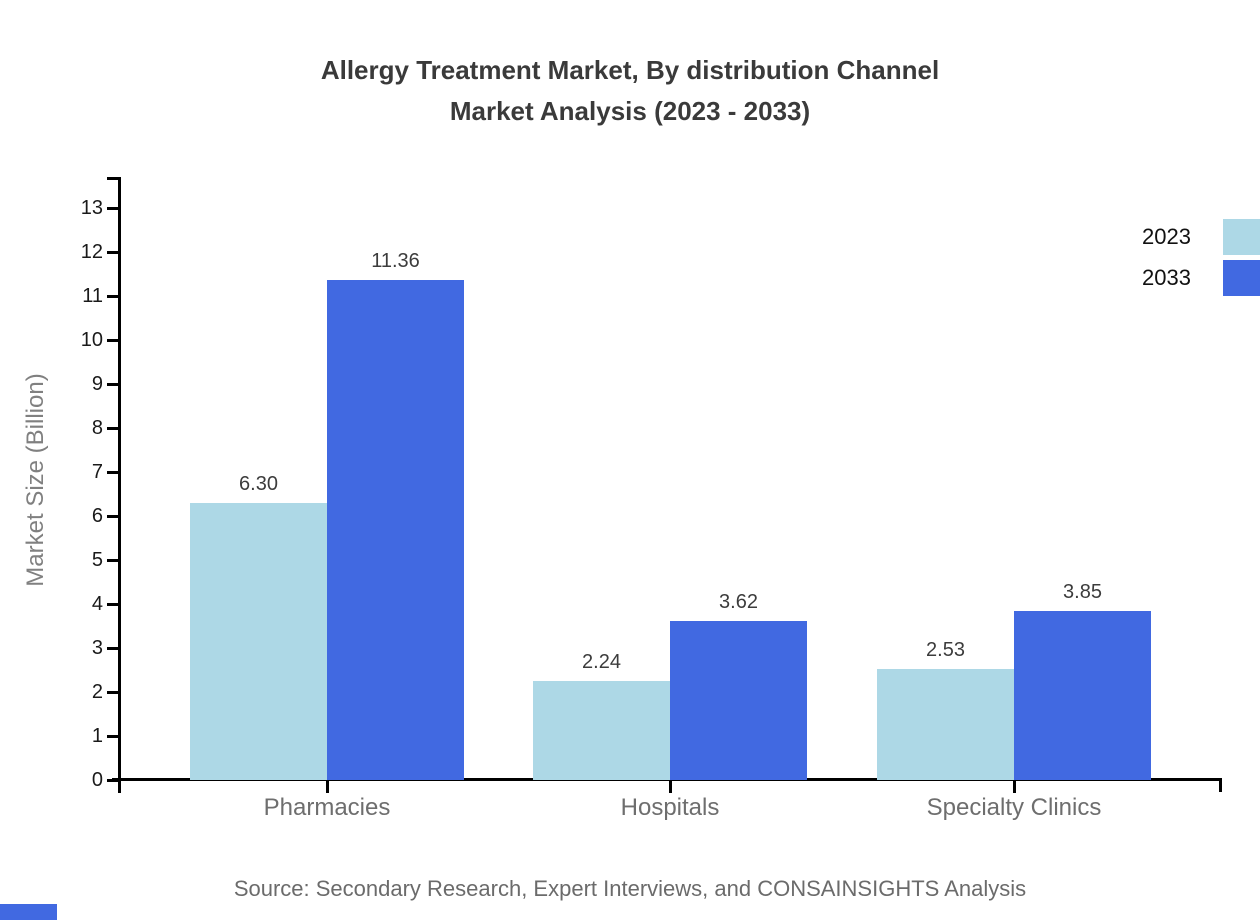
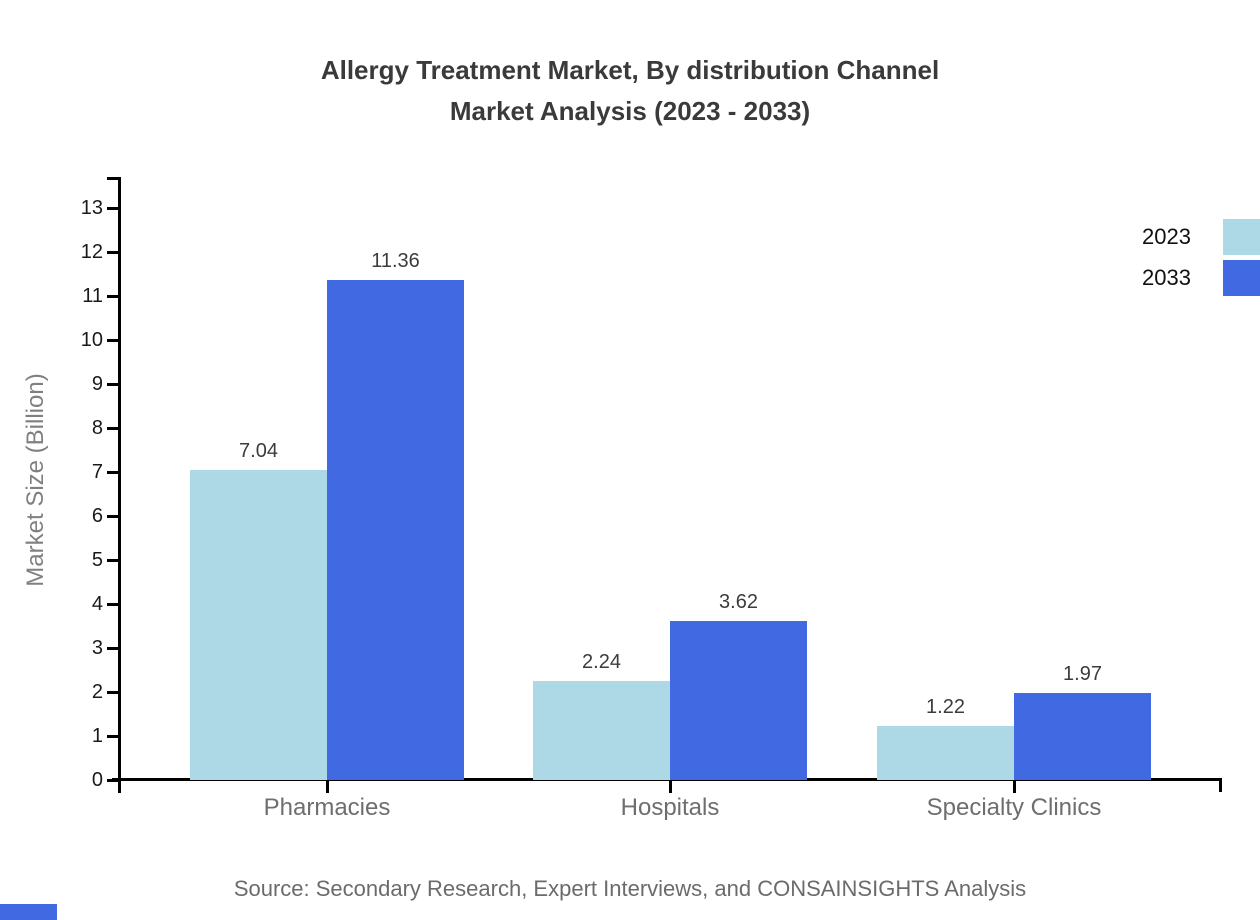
2023/Pharmacies: 6.30 -> 7.04
2023/Specialty Clinics: 2.53 -> 1.22
2033/Specialty Clinics: 3.85 -> 1.97
